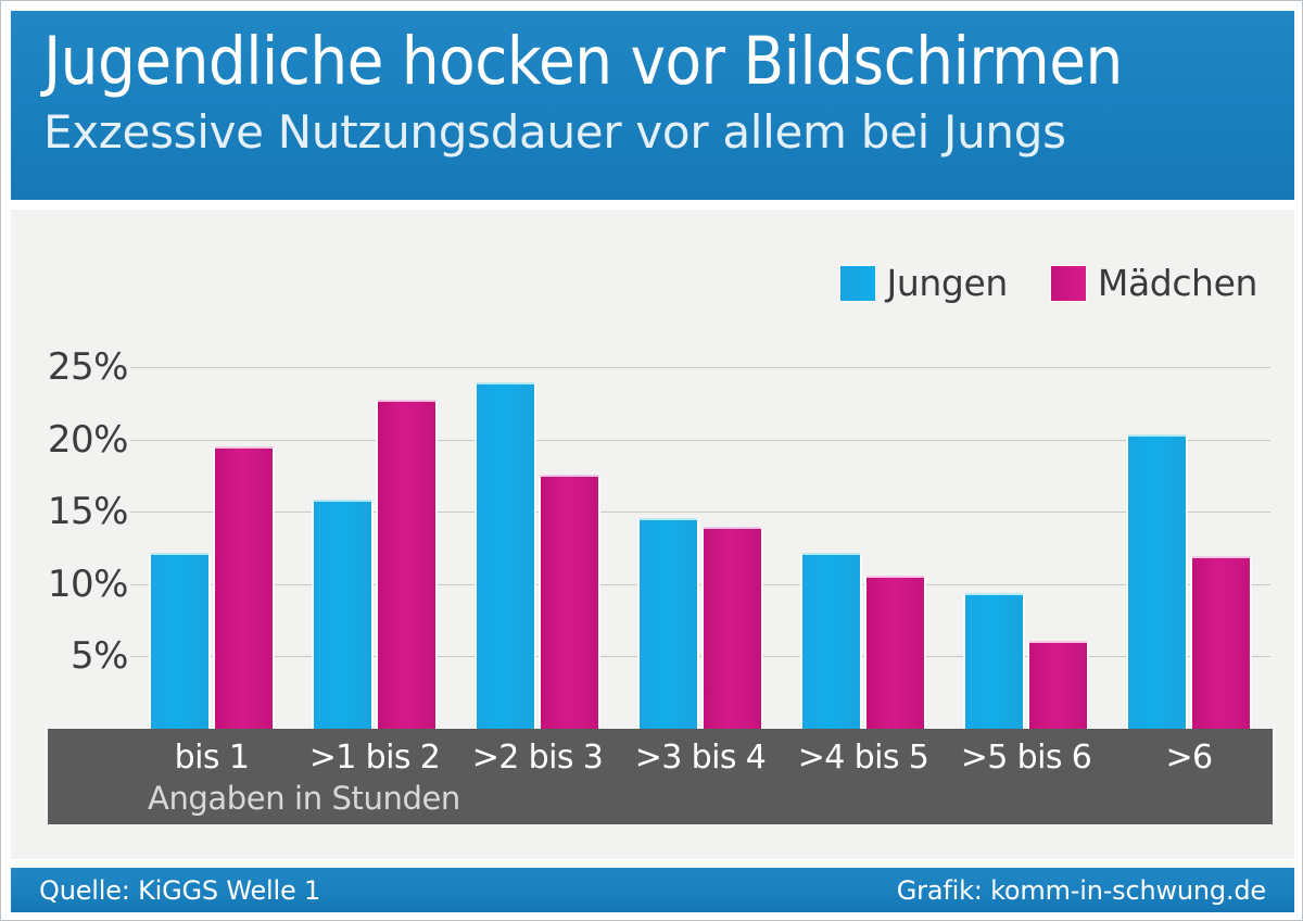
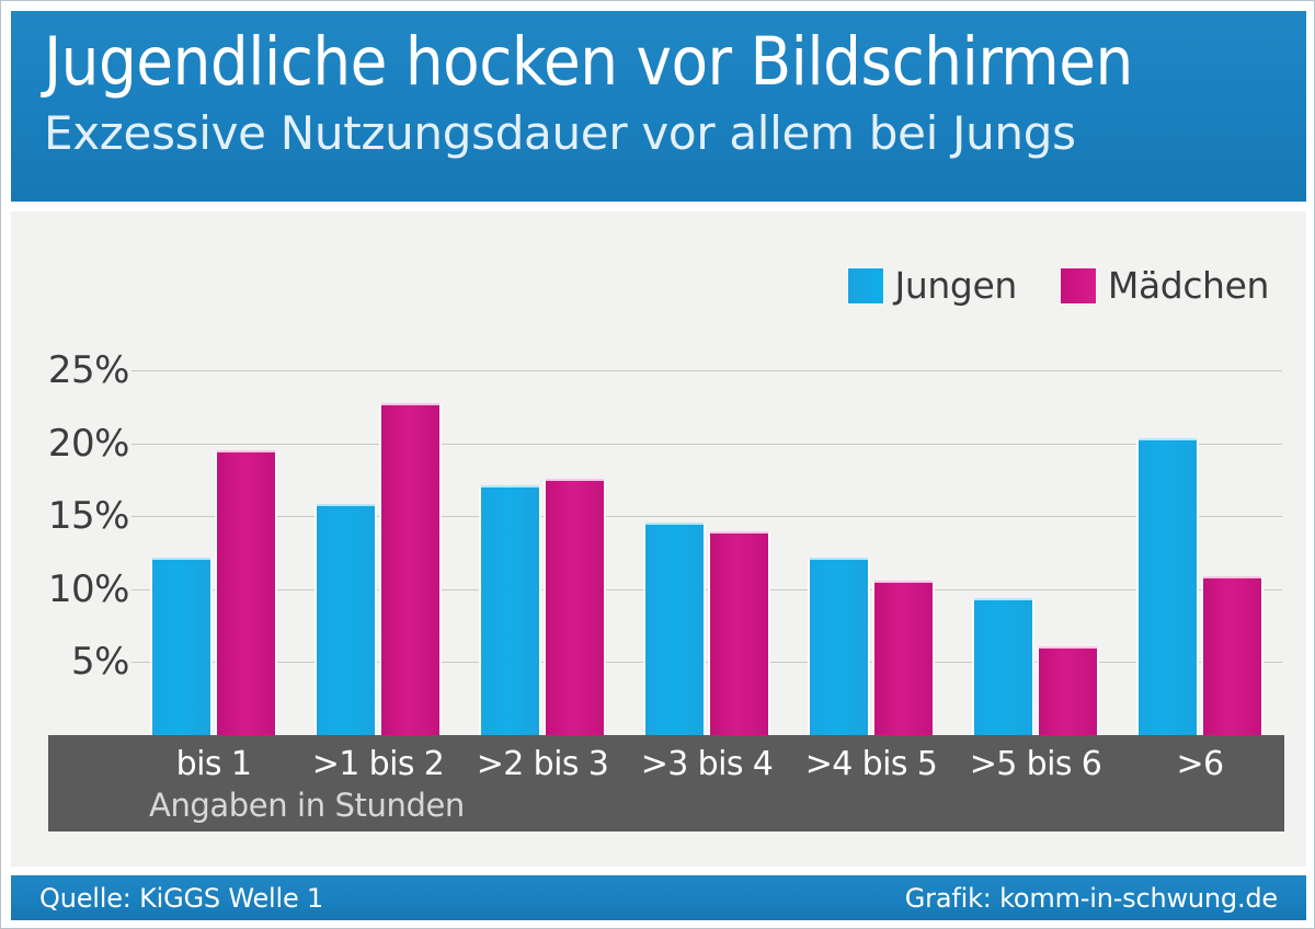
Jungen/>2 bis 3: 23.8% -> 17.0%
Mädchen/>6: 11.8% -> 10.7%
